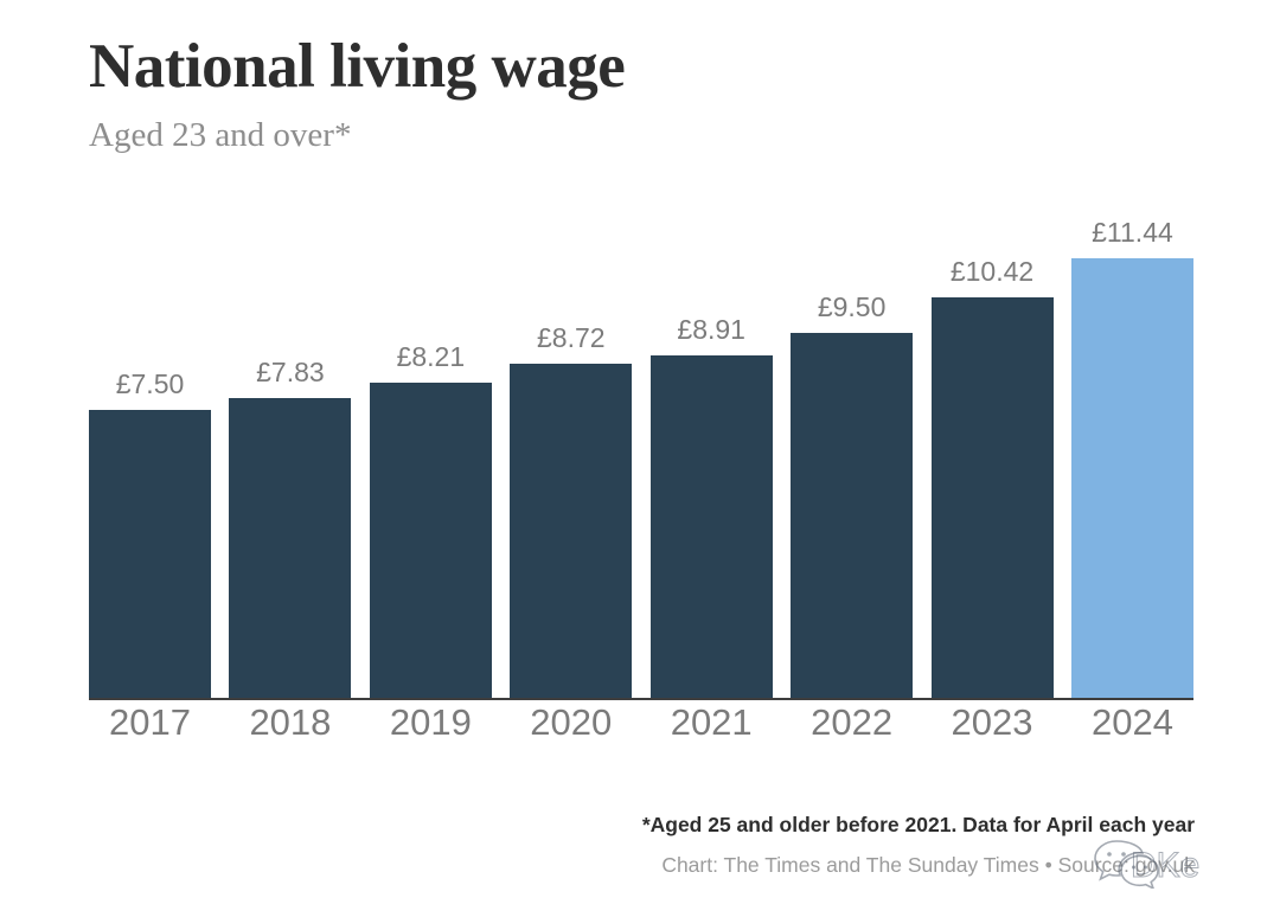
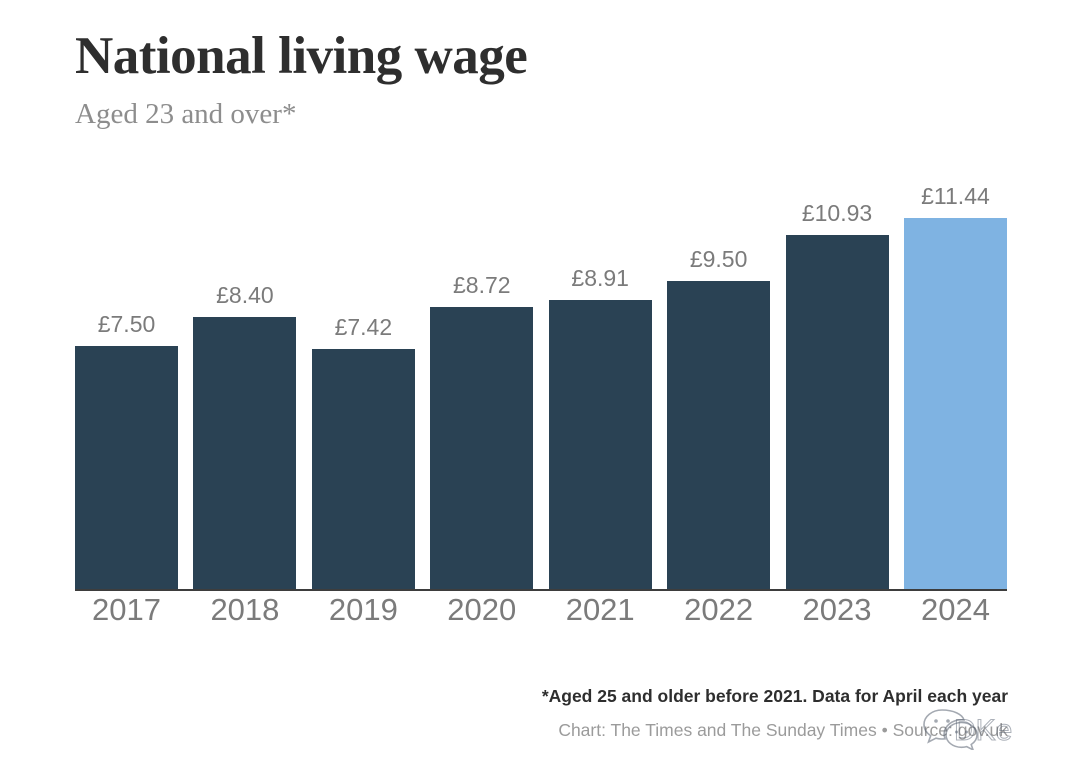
2018: £7.83 -> £8.40
2019: £8.21 -> £7.42
2023: £10.42 -> £10.93
